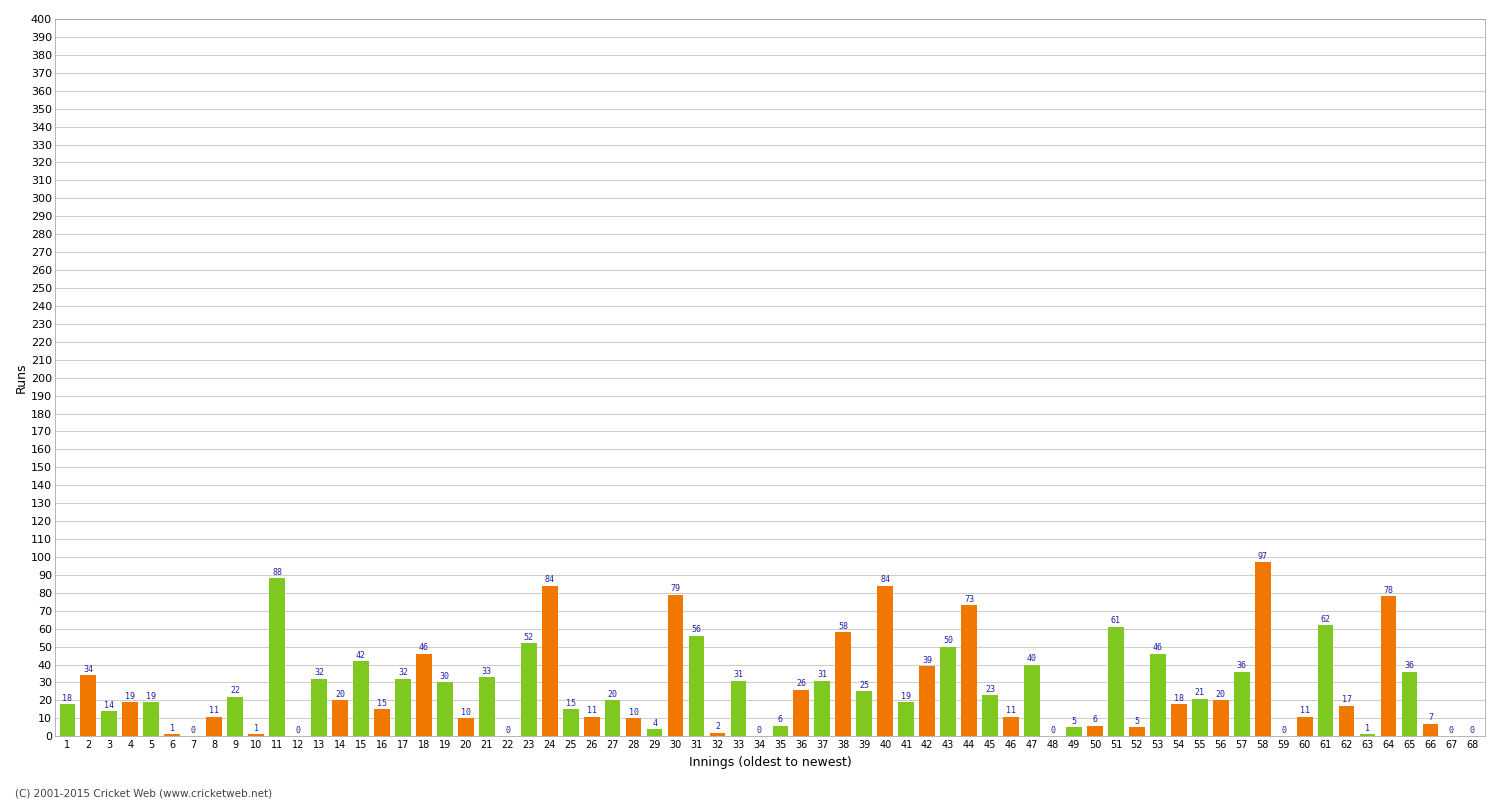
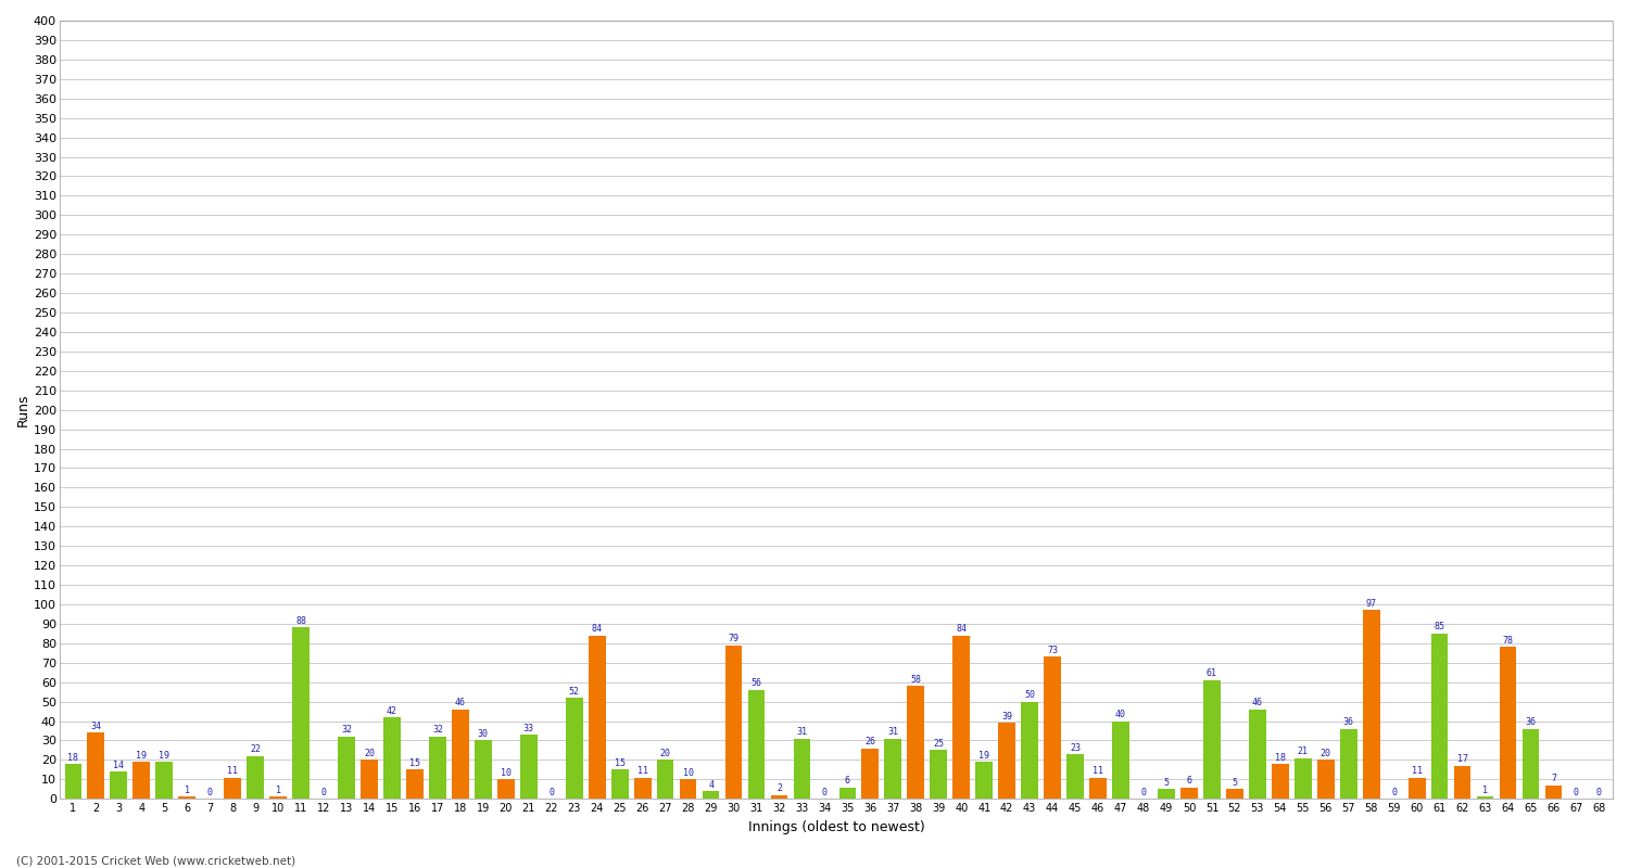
61: 62 -> 85
